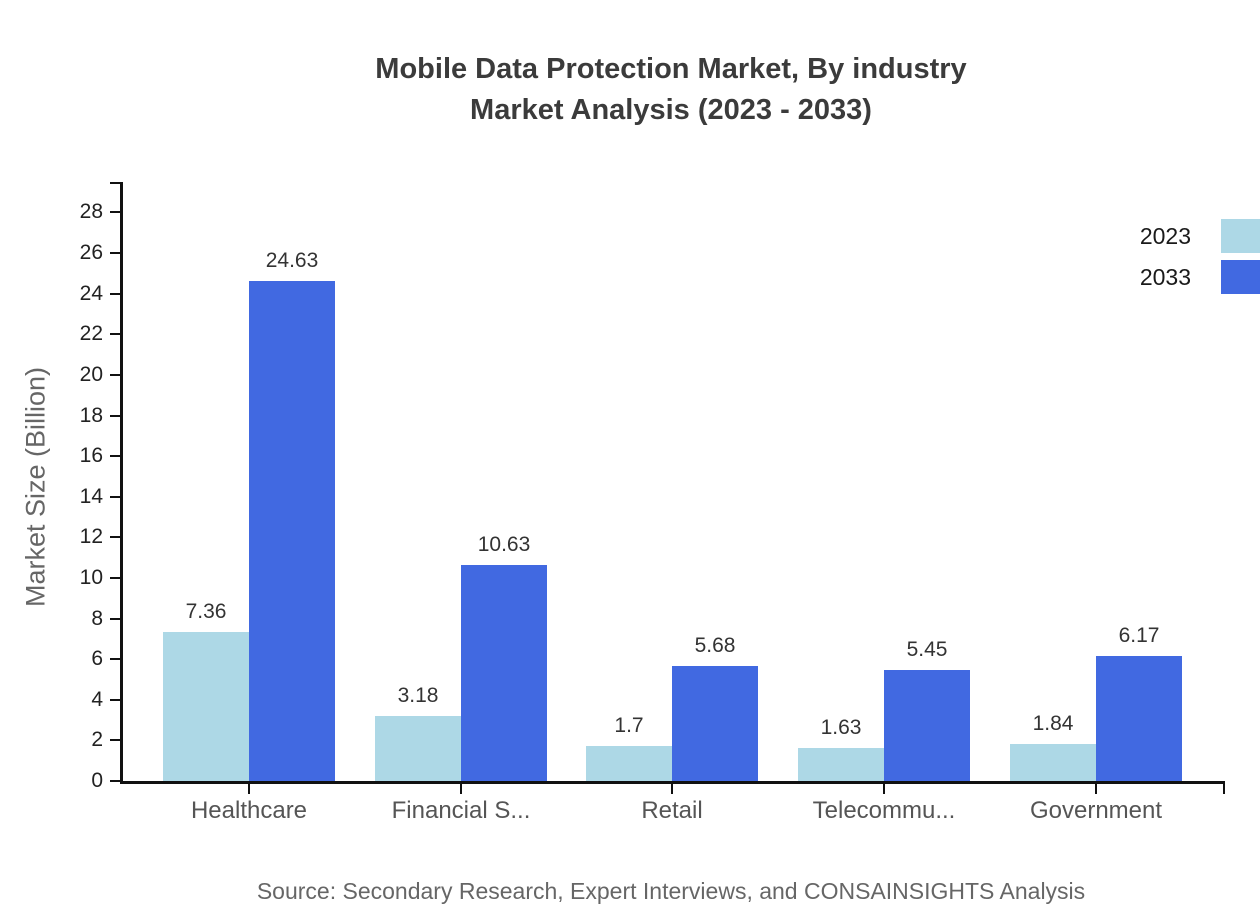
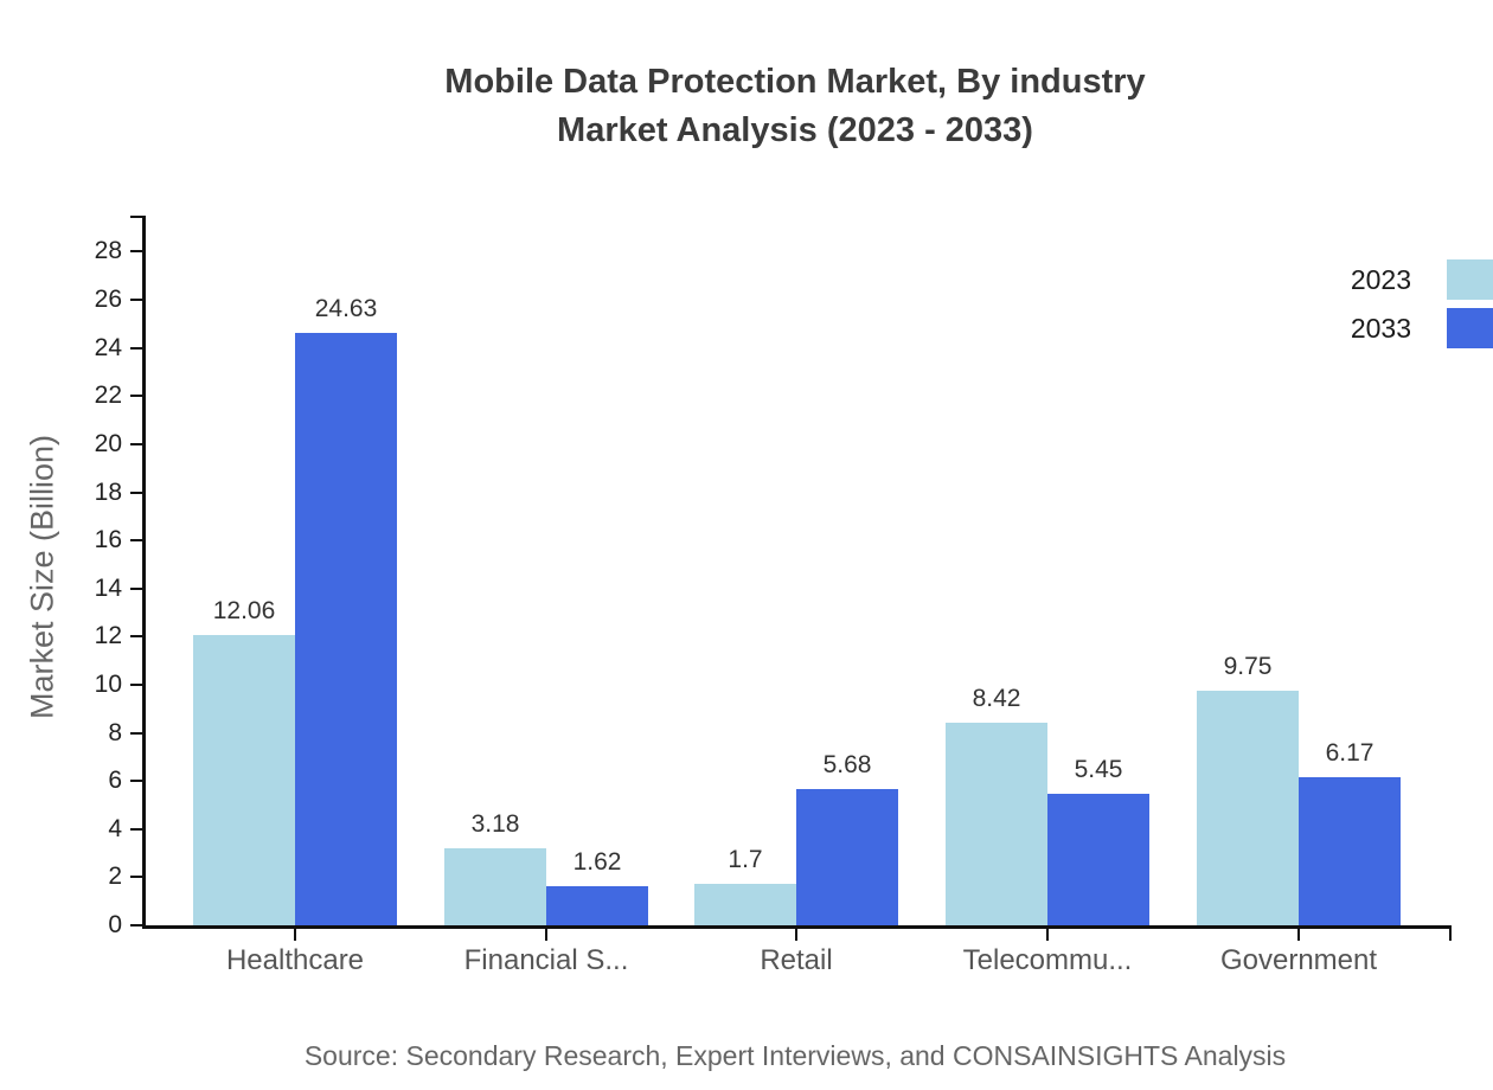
2023/Healthcare: 7.36 -> 12.06
2033/Financial S...: 10.63 -> 1.62
2023/Telecommu...: 1.63 -> 8.42
2023/Government: 1.84 -> 9.75
